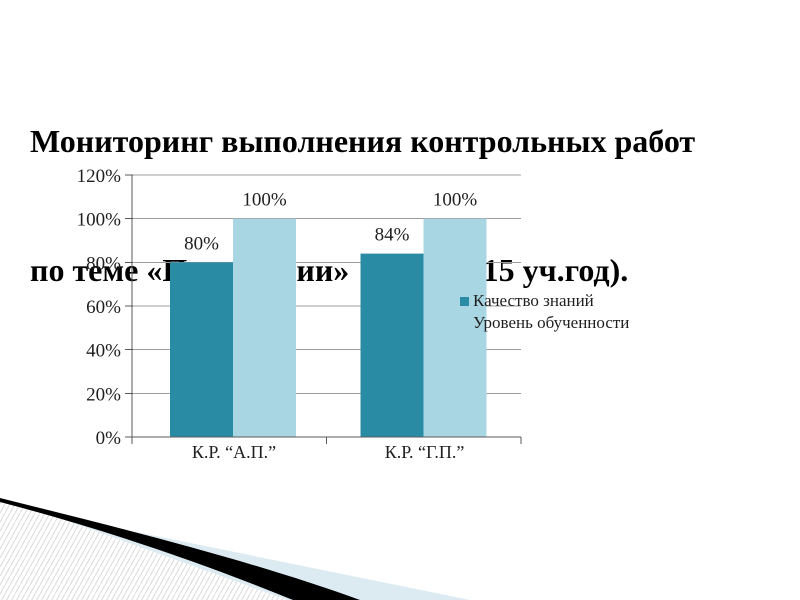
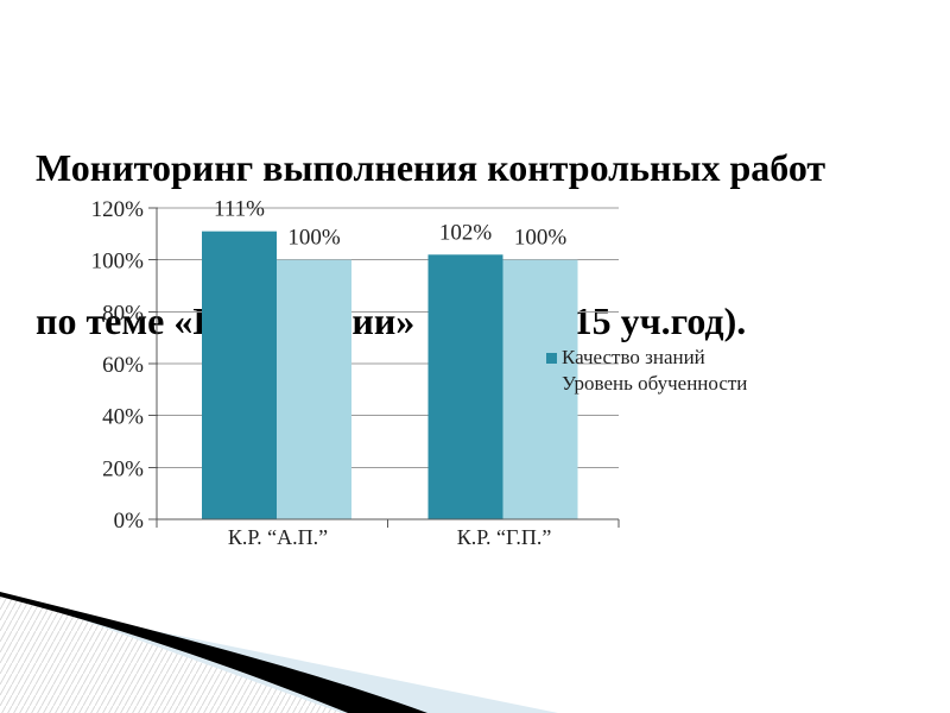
Качество знаний/К.Р. “А.П.”: 80% -> 111%
Качество знаний/К.Р. “Г.П.”: 84% -> 102%
